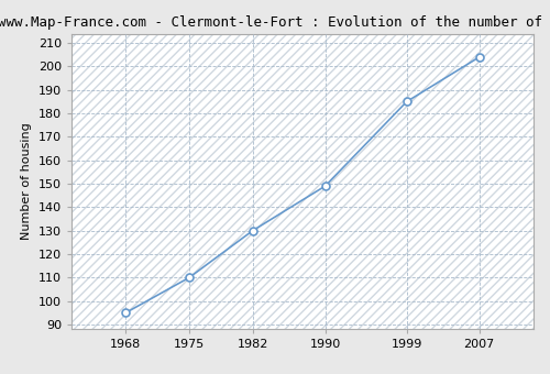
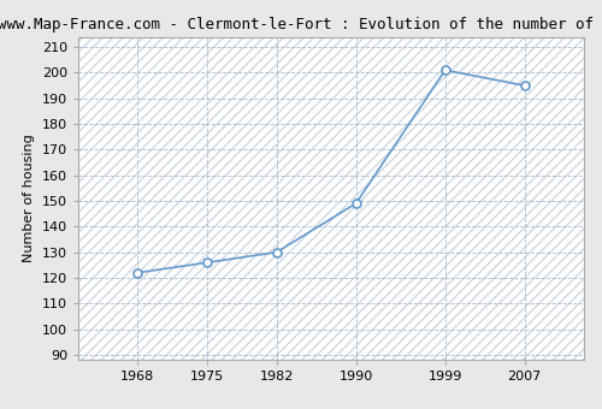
1968: 95 -> 122
1975: 110 -> 126
1999: 185 -> 201
2007: 204 -> 195
